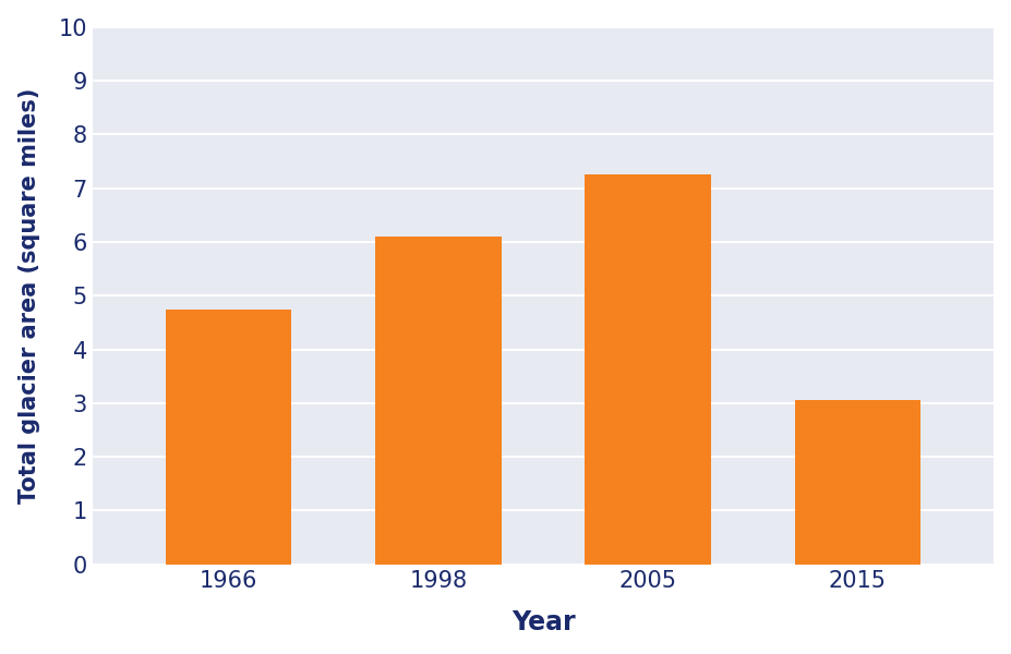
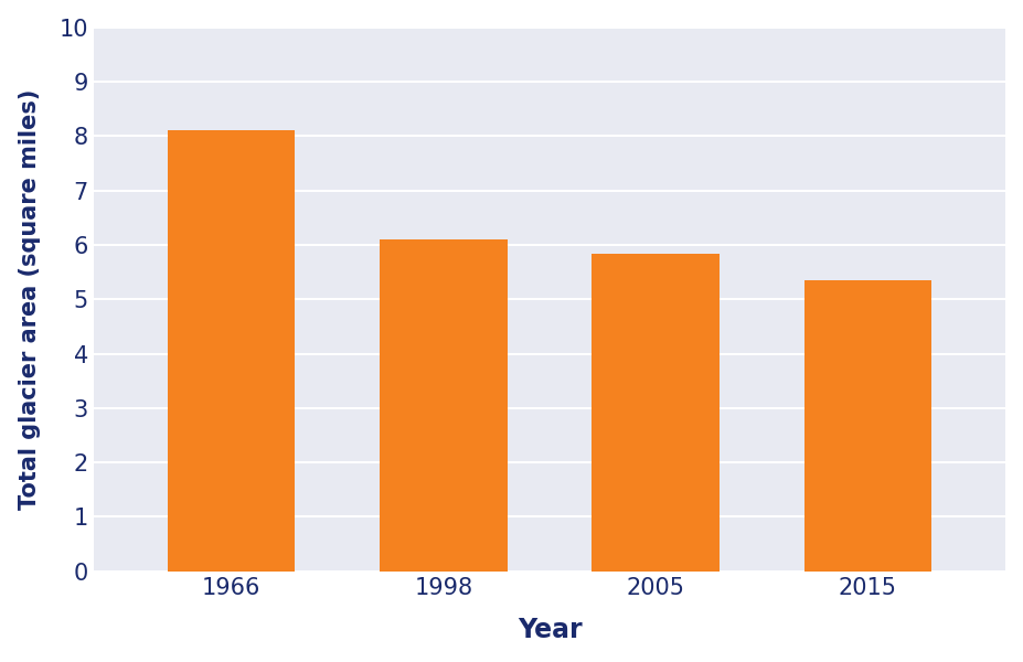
1966: 4.75 -> 8.10
2005: 7.25 -> 5.83
2015: 3.05 -> 5.35
